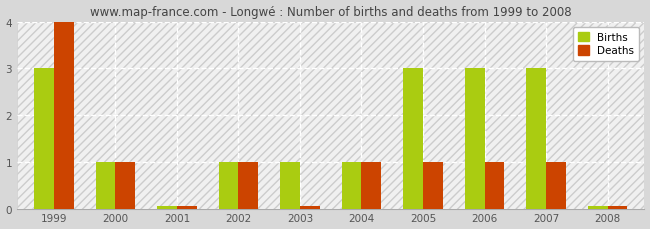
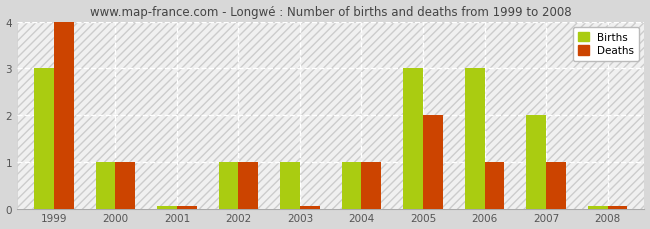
Deaths/2005: 1 -> 2
Births/2007: 3 -> 2
